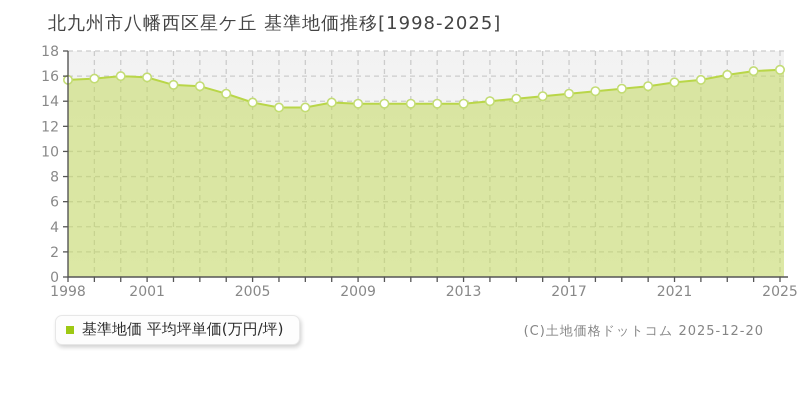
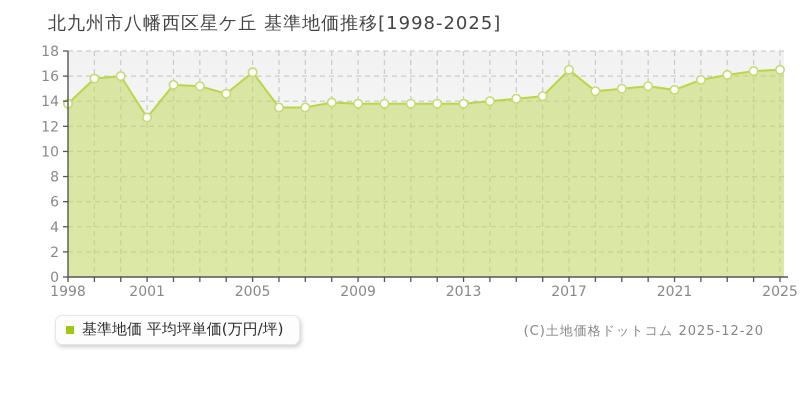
1998: 15.7 -> 13.8
2001: 15.9 -> 12.7
2005: 13.9 -> 16.3
2017: 14.6 -> 16.5
2021: 15.5 -> 14.9
